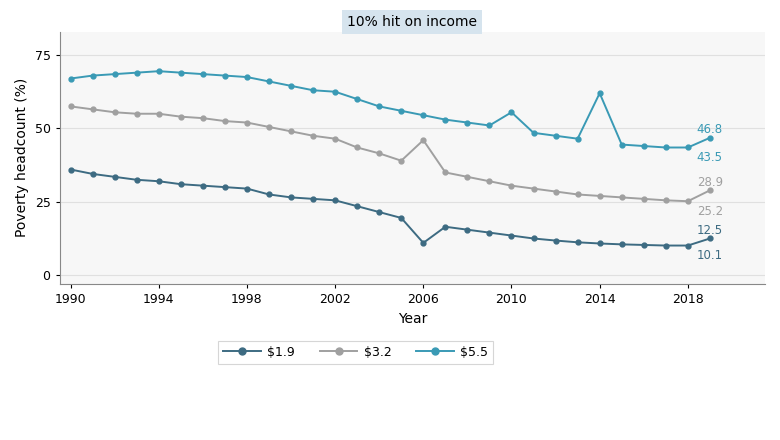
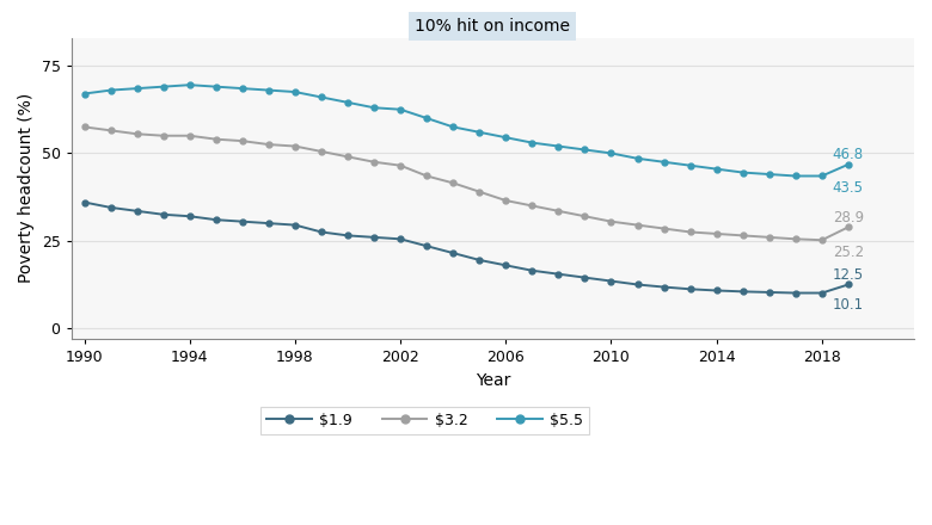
$1.9/2006: 11.0 -> 18.0
$3.2/2006: 46.0 -> 36.5
$5.5/2010: 55.5 -> 50.0
$5.5/2014: 62.0 -> 45.5
